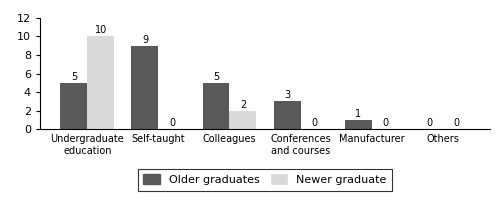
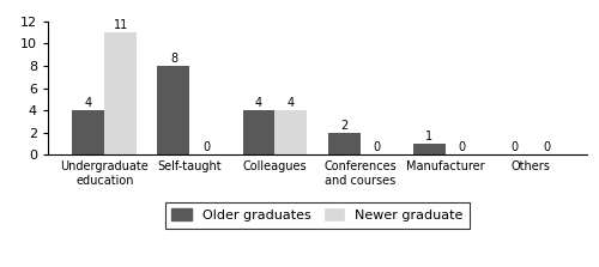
Older graduates/Undergraduate education: 5 -> 4
Newer graduate/Undergraduate education: 10 -> 11
Older graduates/Self-taught: 9 -> 8
Older graduates/Colleagues: 5 -> 4
Newer graduate/Colleagues: 2 -> 4
Older graduates/Conferences and courses: 3 -> 2
